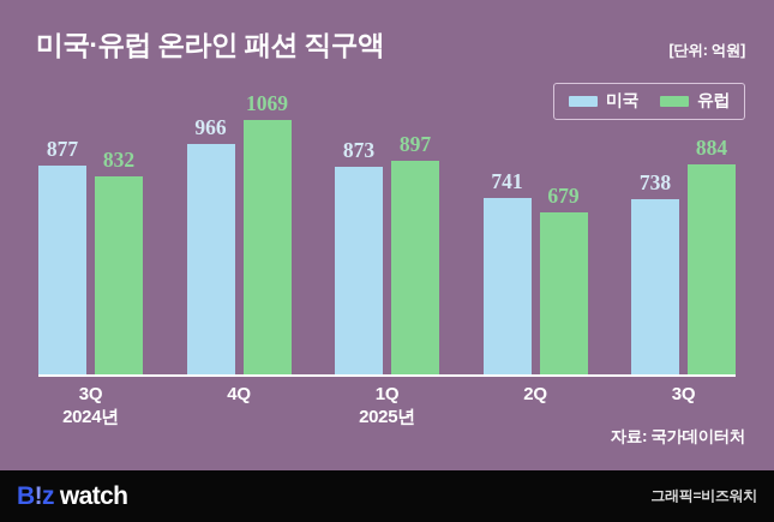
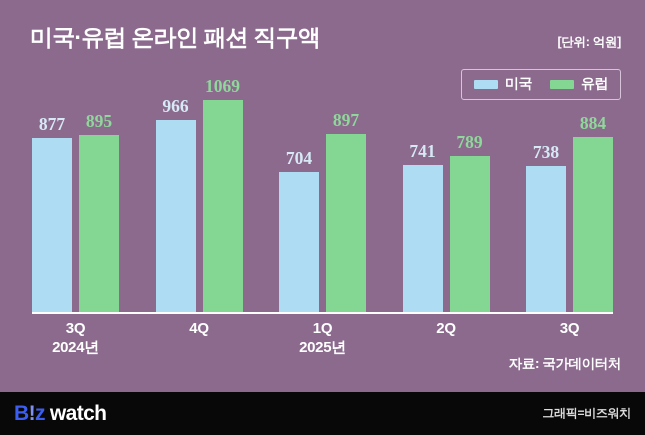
유럽/3Q 2024년: 832 -> 895
미국/1Q 2025년: 873 -> 704
유럽/2Q: 679 -> 789
